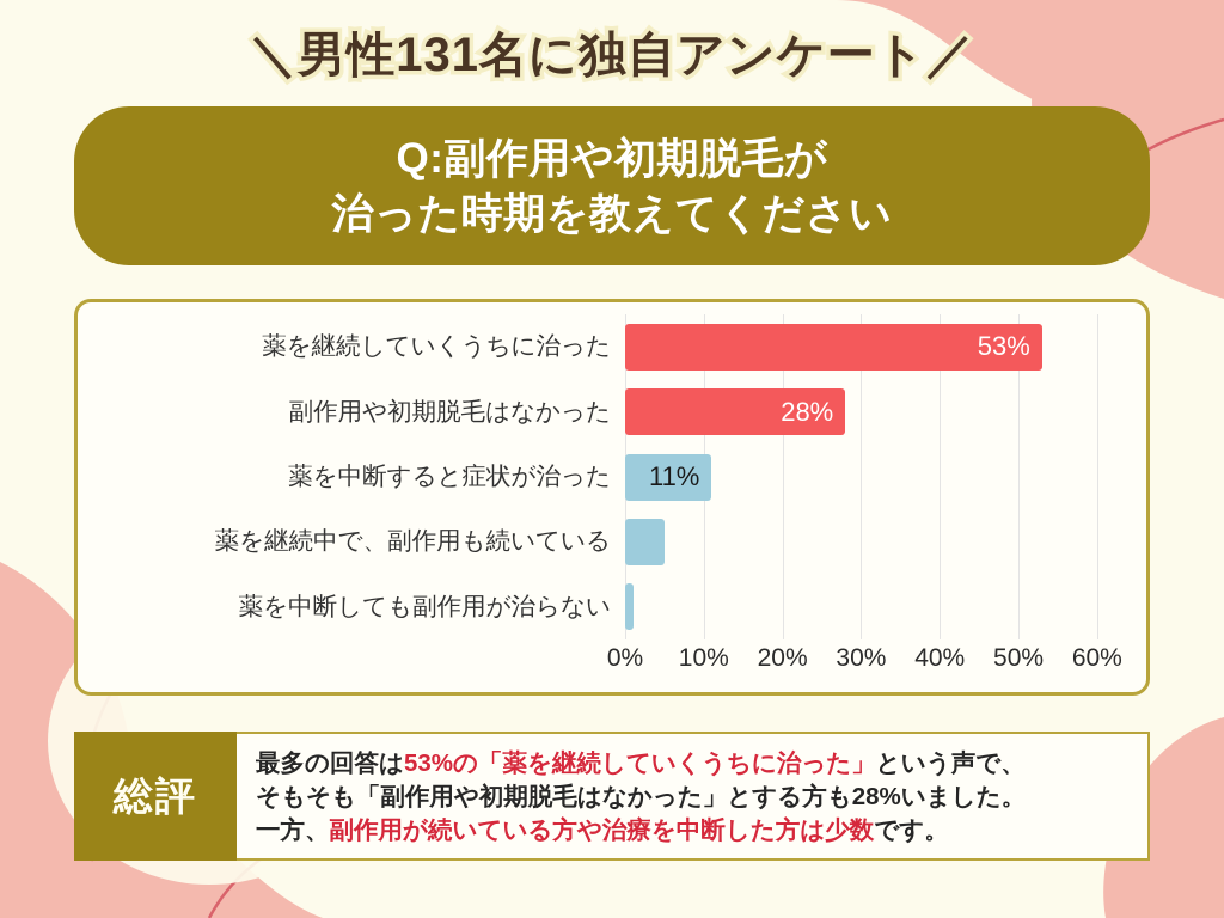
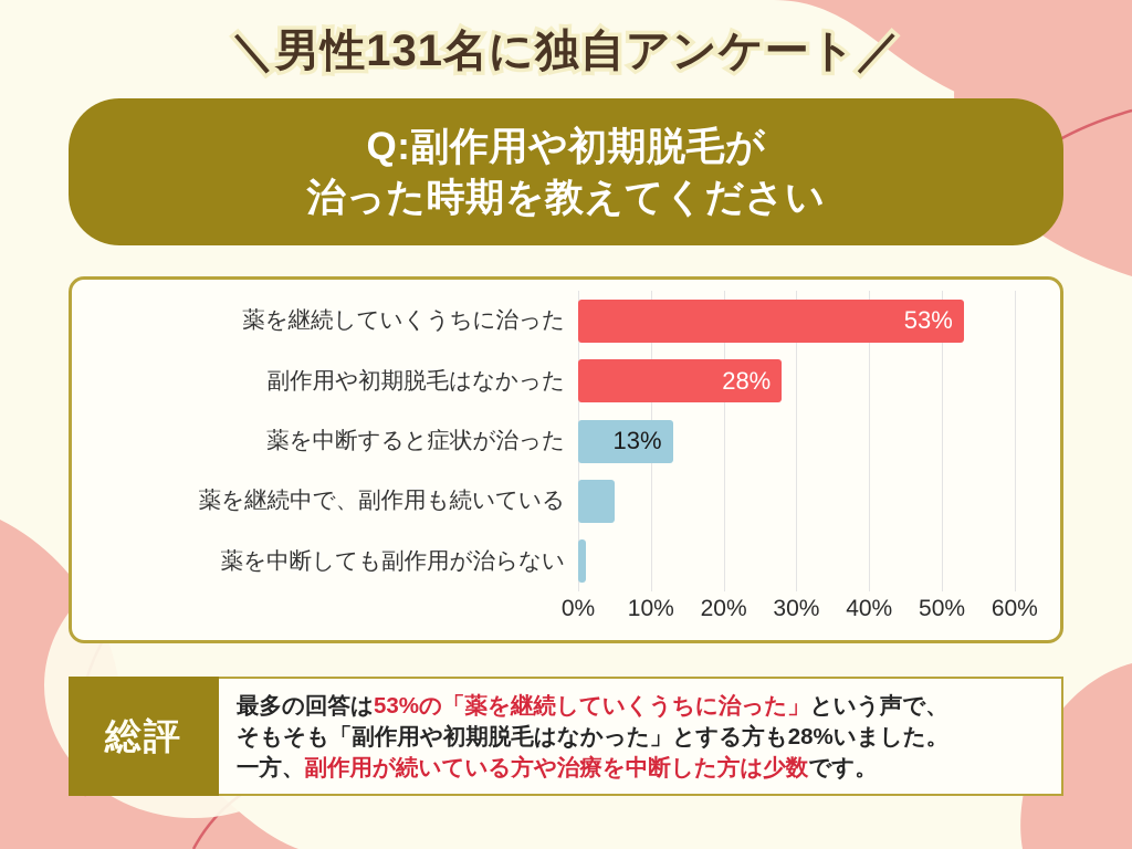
薬を中断すると症状が治った: 11% -> 13%
